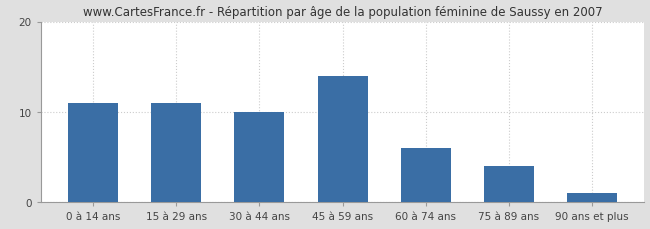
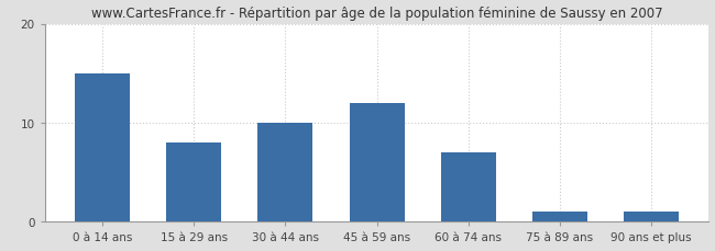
0 à 14 ans: 11 -> 15
15 à 29 ans: 11 -> 8
45 à 59 ans: 14 -> 12
60 à 74 ans: 6 -> 7
75 à 89 ans: 4 -> 1
